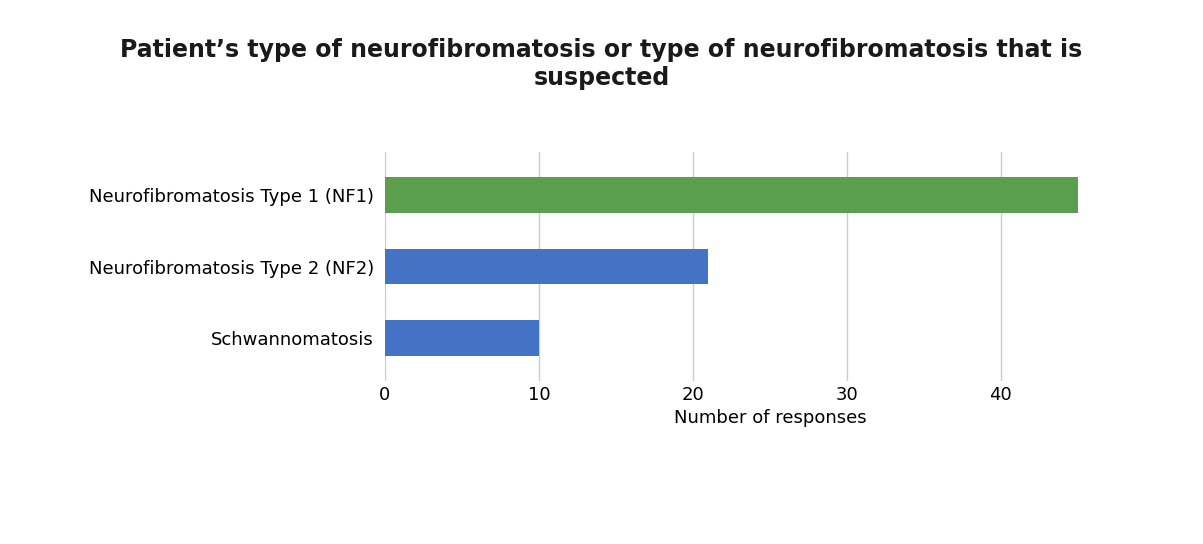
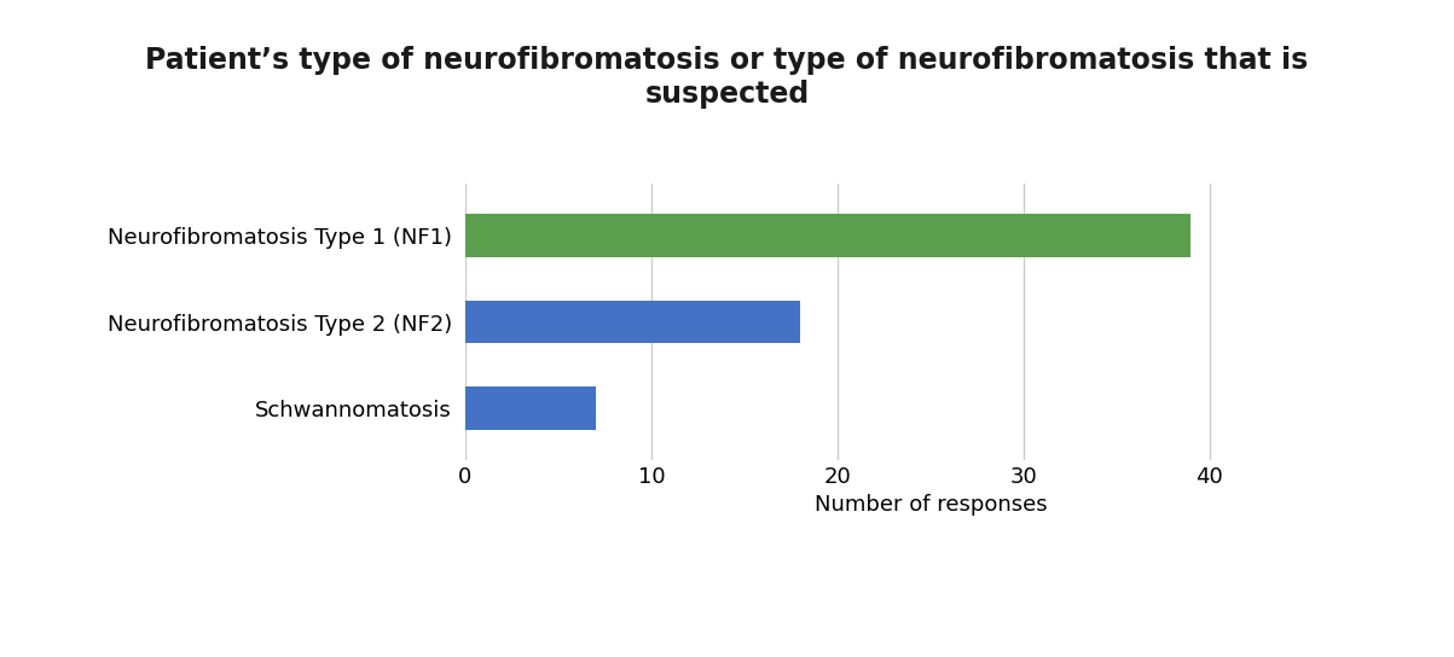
Neurofibromatosis Type 1 (NF1): 45 -> 39
Neurofibromatosis Type 2 (NF2): 21 -> 18
Schwannomatosis: 10 -> 7
